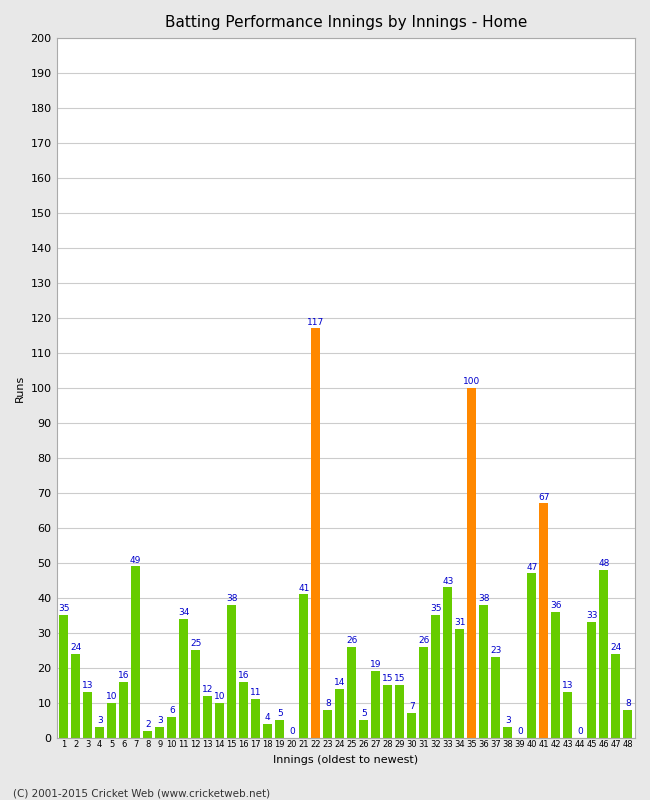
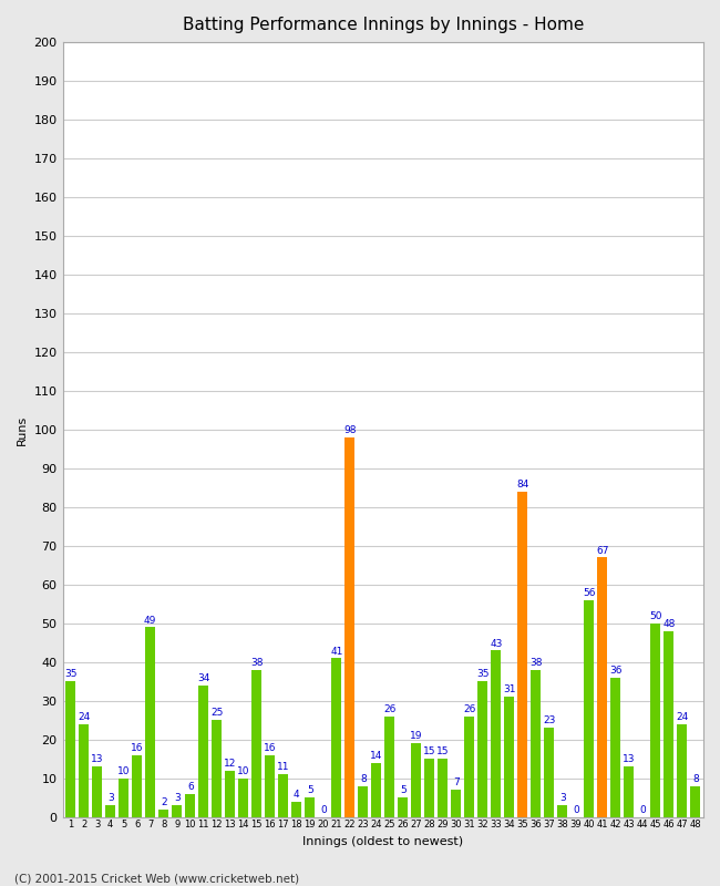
22: 117 -> 98
35: 100 -> 84
40: 47 -> 56
45: 33 -> 50
